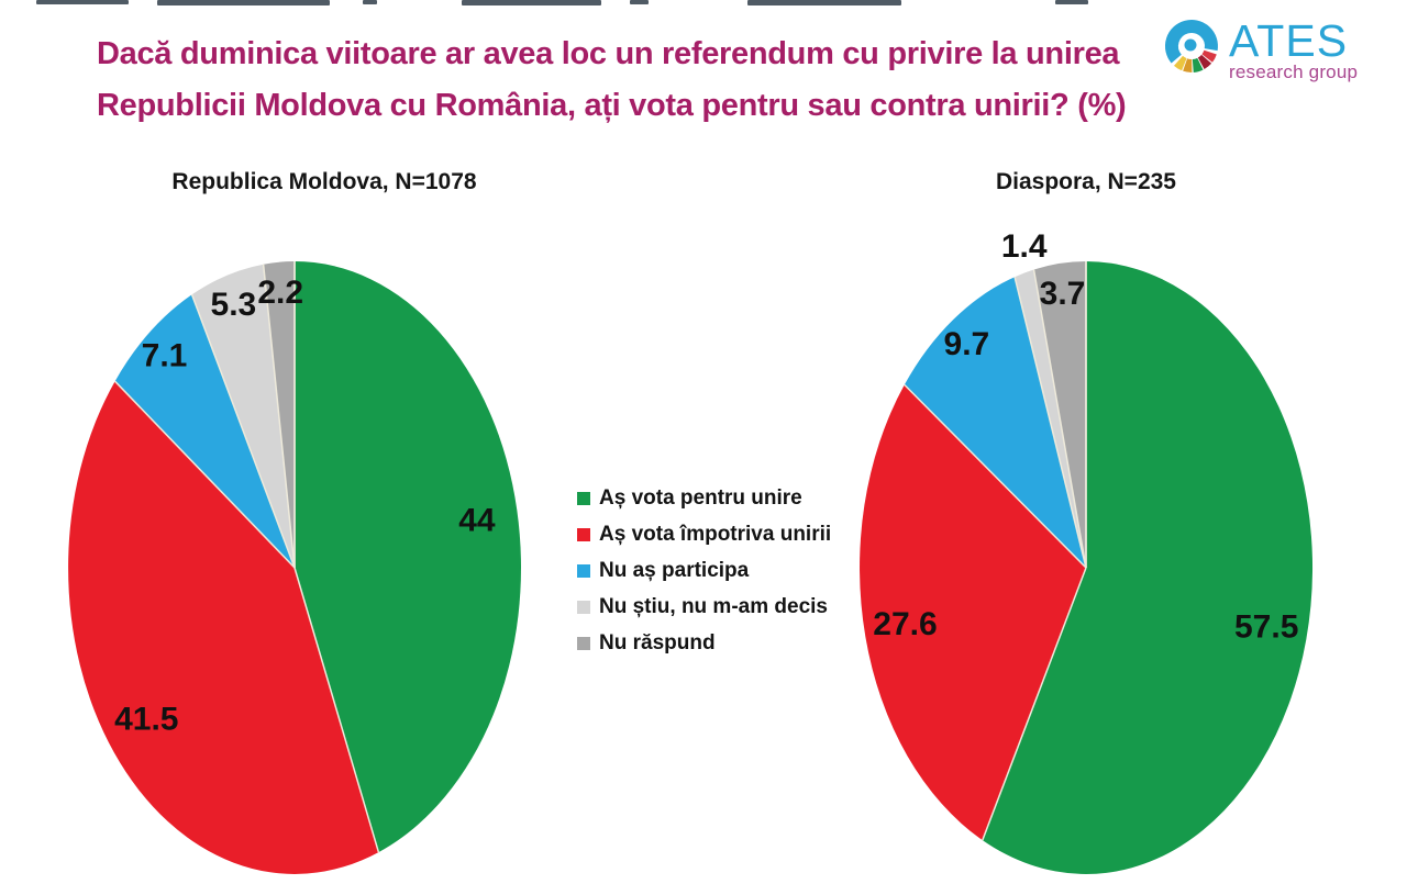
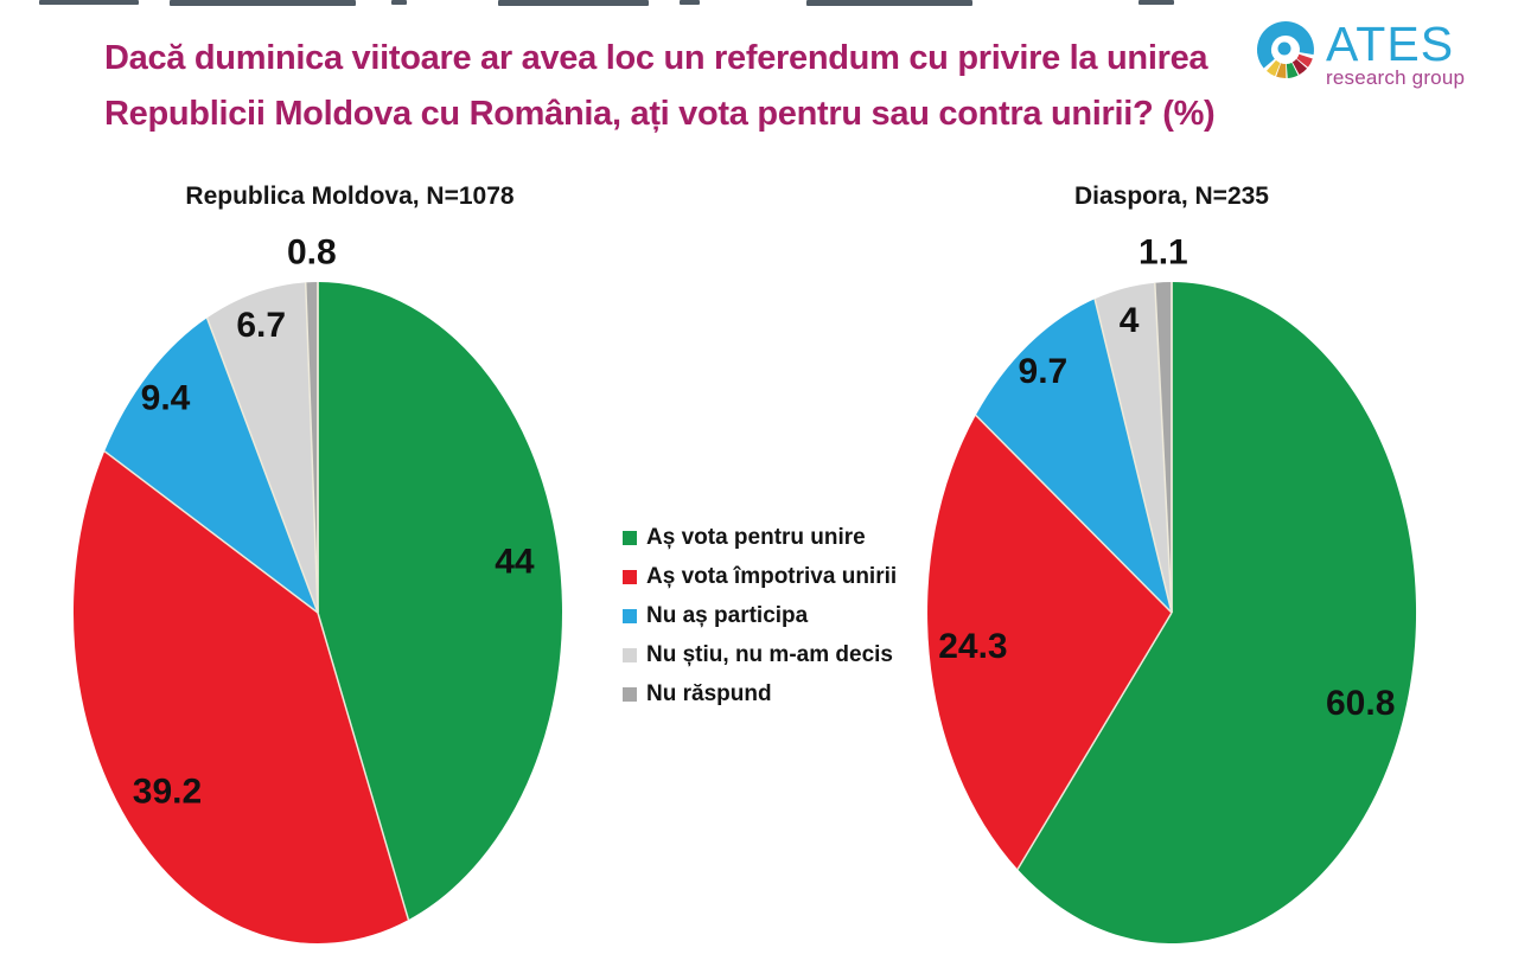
Republica Moldova, N=1078/Aș vota împotriva unirii: 41.5 -> 39.2
Republica Moldova, N=1078/Nu aș participa: 7.1 -> 9.4
Republica Moldova, N=1078/Nu știu, nu m-am decis: 5.3 -> 6.7
Republica Moldova, N=1078/Nu răspund: 2.2 -> 0.8
Diaspora, N=235/Aș vota pentru unire: 57.5 -> 60.8
Diaspora, N=235/Aș vota împotriva unirii: 27.6 -> 24.3
Diaspora, N=235/Nu știu, nu m-am decis: 1.4 -> 4
Diaspora, N=235/Nu răspund: 3.7 -> 1.1
